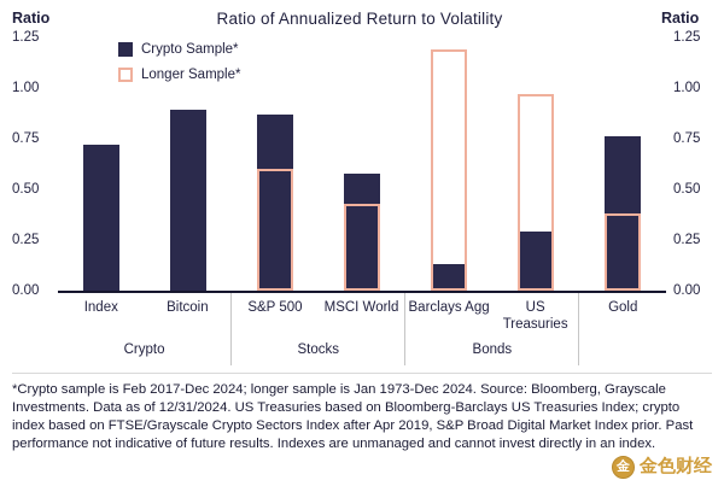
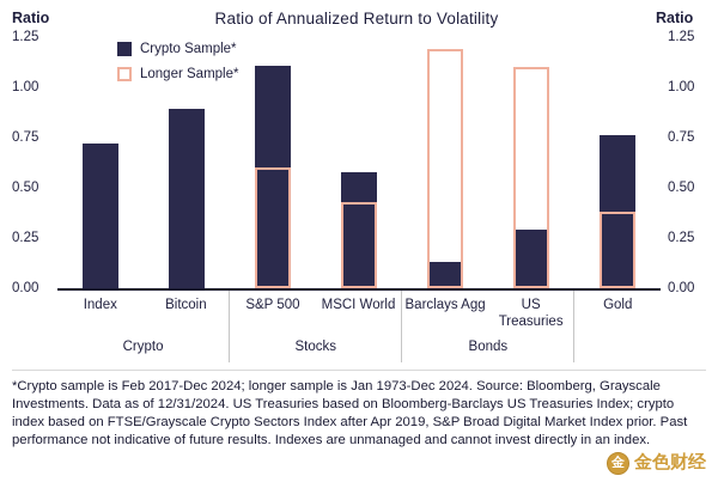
Crypto Sample*/S&P 500: 0.87 -> 1.11
Longer Sample*/US Treasuries: 0.97 -> 1.10
